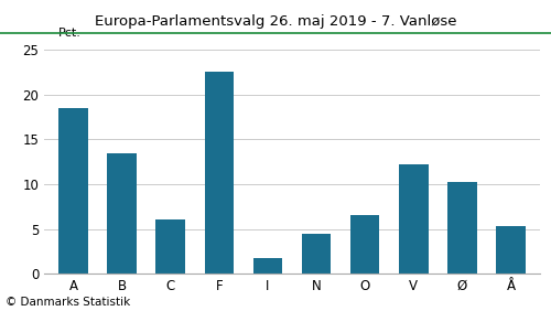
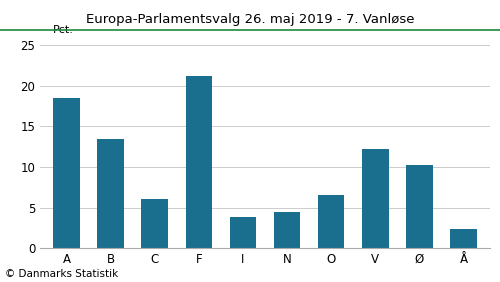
F: 22.5 -> 21.2
I: 1.8 -> 3.8
Å: 5.3 -> 2.4
